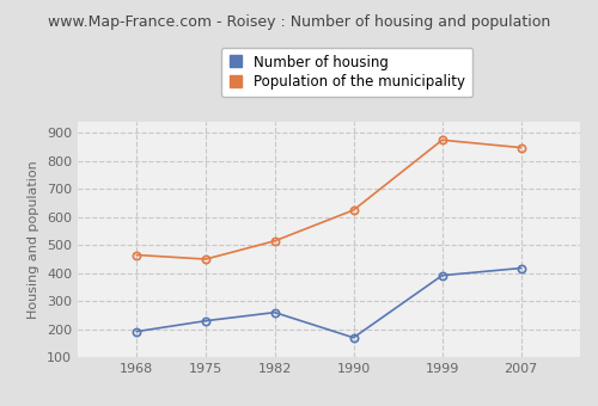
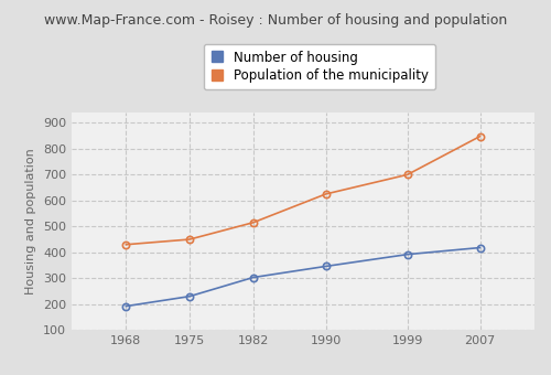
Population of the municipality/1968: 465 -> 430
Number of housing/1982: 260 -> 303
Number of housing/1990: 170 -> 346
Population of the municipality/1999: 875 -> 700
